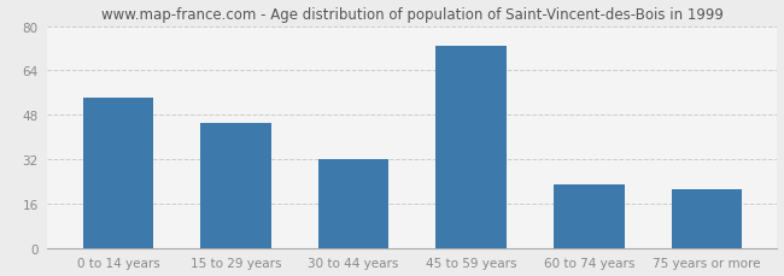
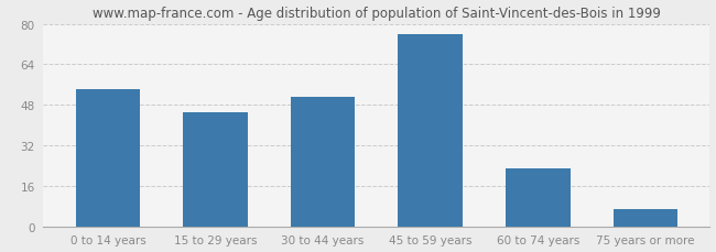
30 to 44 years: 32 -> 51
45 to 59 years: 73 -> 76
75 years or more: 21 -> 7
